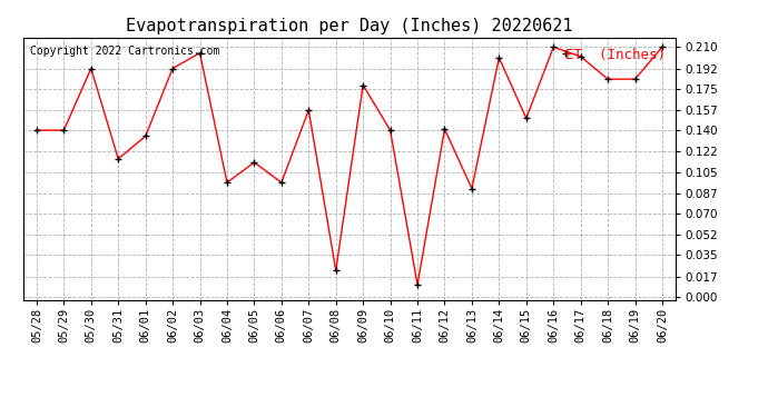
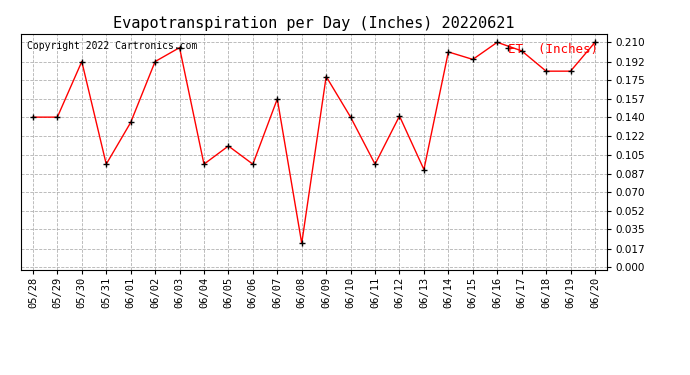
05/31: 0.116 -> 0.096
06/11: 0.010 -> 0.096
06/15: 0.150 -> 0.194
